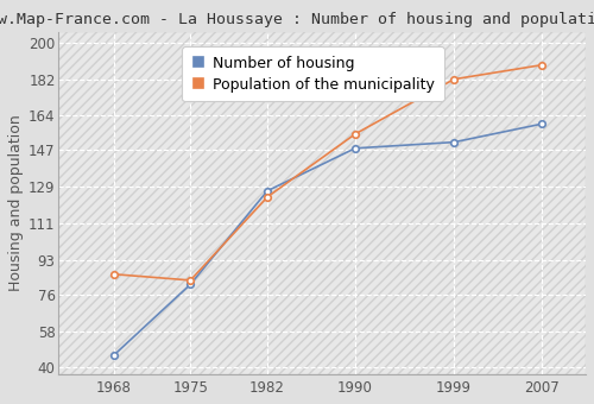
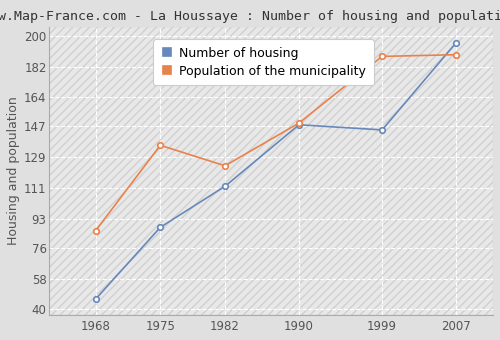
Number of housing/1975: 81 -> 88
Population of the municipality/1975: 83 -> 136
Number of housing/1982: 127 -> 112
Population of the municipality/1990: 155 -> 149
Number of housing/1999: 151 -> 145
Population of the municipality/1999: 182 -> 188
Number of housing/2007: 160 -> 196
